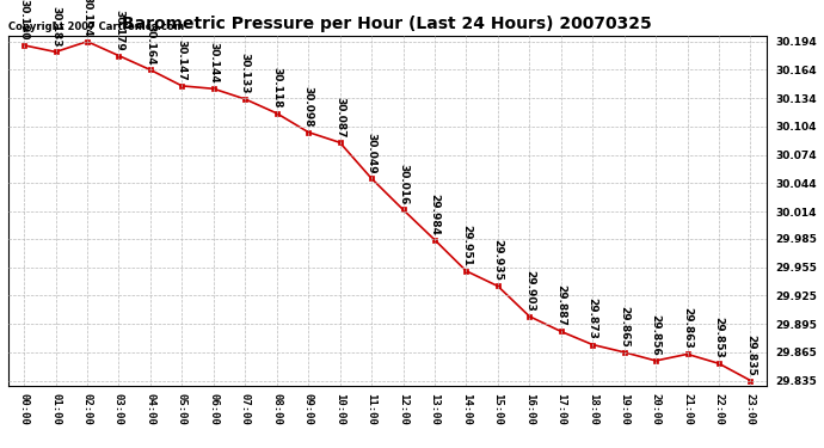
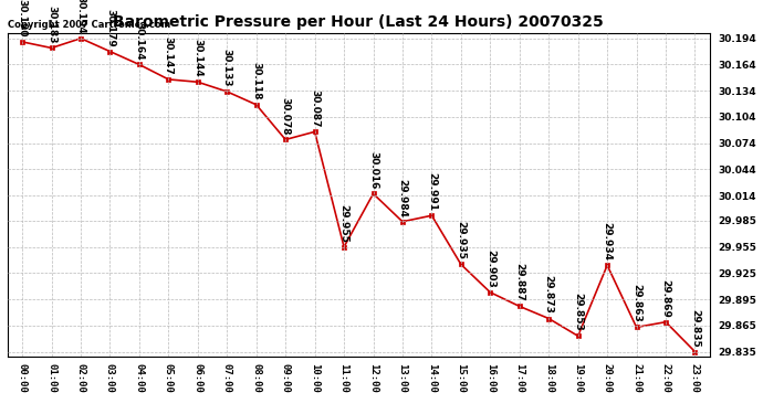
09:00: 30.098 -> 30.078
11:00: 30.049 -> 29.955
14:00: 29.951 -> 29.991
19:00: 29.865 -> 29.853
20:00: 29.856 -> 29.934
22:00: 29.853 -> 29.869
